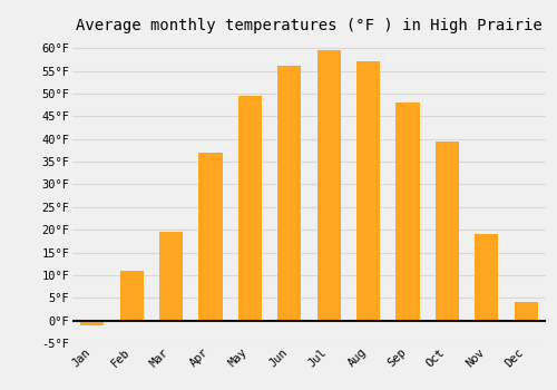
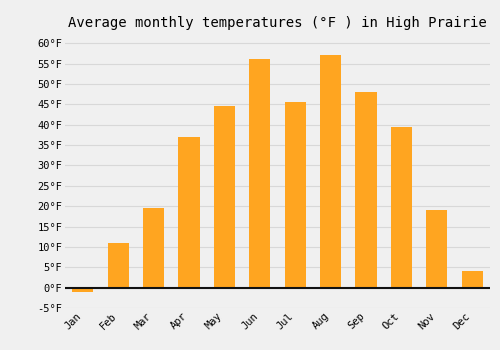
May: 49.5°F -> 44.5°F
Jul: 59.5°F -> 45.5°F
